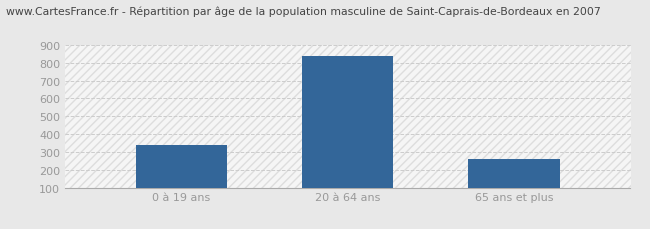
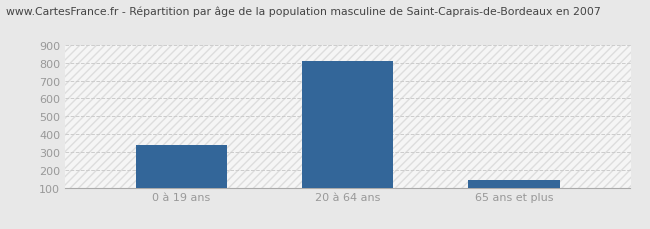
20 à 64 ans: 840 -> 810
65 ans et plus: 260 -> 140
